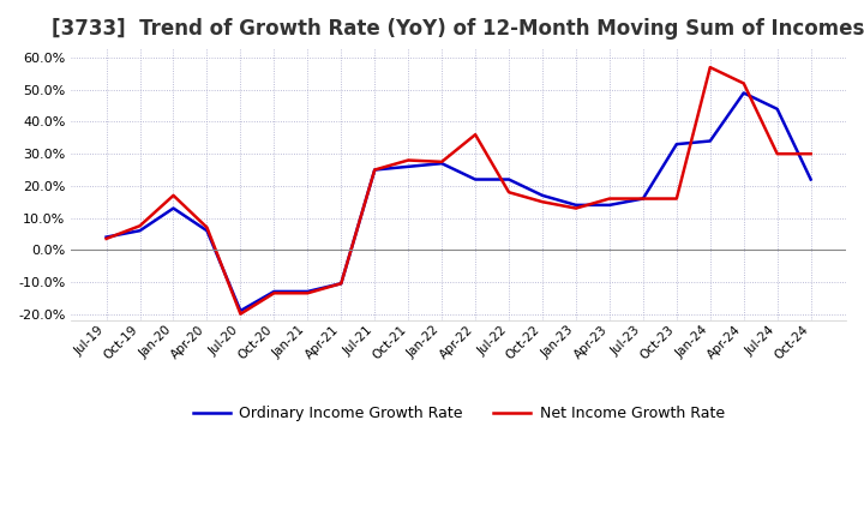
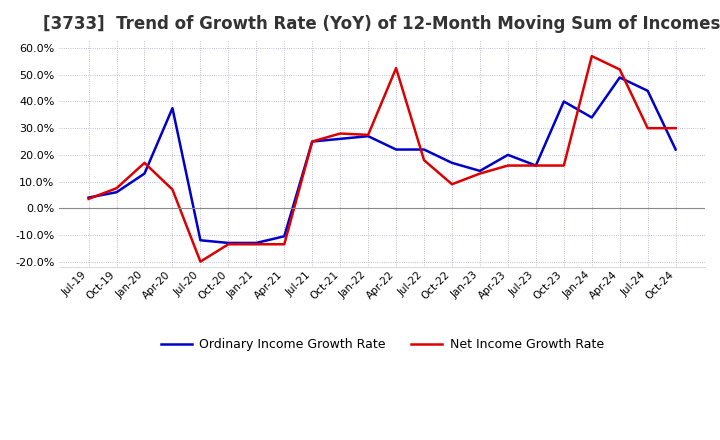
Ordinary Income Growth Rate/Apr-20: 6.0% -> 37.5%
Ordinary Income Growth Rate/Jul-20: -19.0% -> -12.0%
Net Income Growth Rate/Apr-21: -10.5% -> -13.5%
Net Income Growth Rate/Apr-22: 36.0% -> 52.5%
Net Income Growth Rate/Oct-22: 15.0% -> 9.0%
Ordinary Income Growth Rate/Apr-23: 14.0% -> 20.0%
Ordinary Income Growth Rate/Oct-23: 33.0% -> 40.0%
